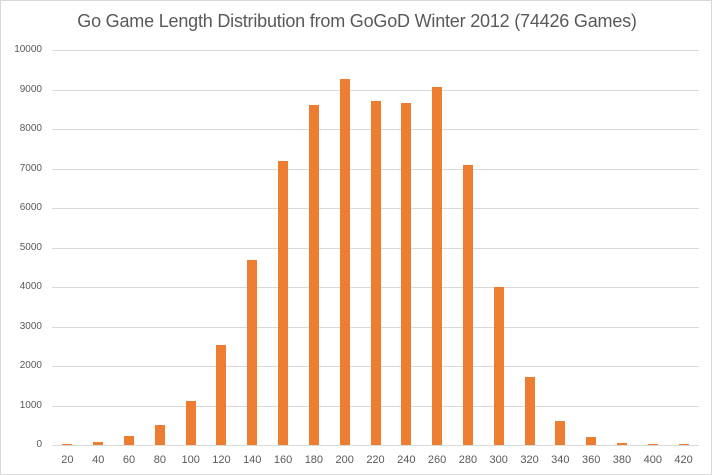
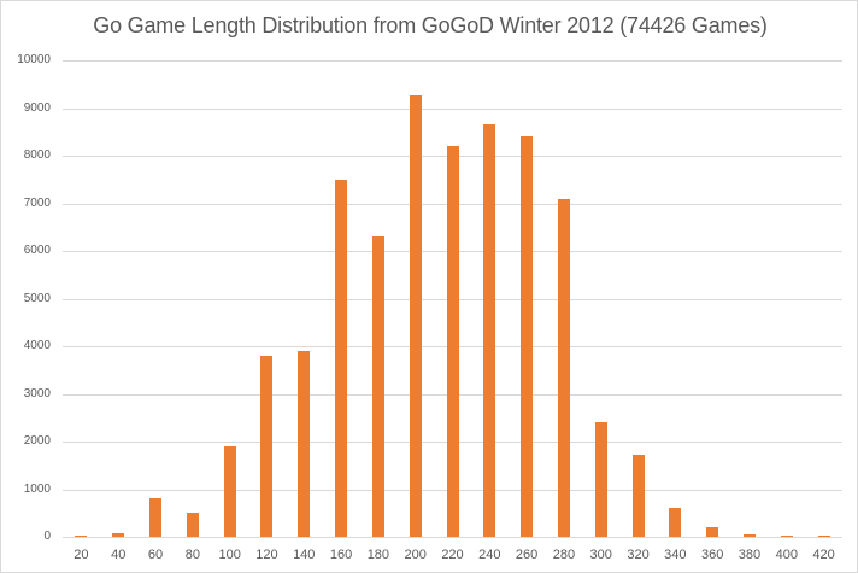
60: 200 -> 800
100: 1100 -> 1900
120: 2500 -> 3800
140: 4700 -> 3900
160: 7200 -> 7500
180: 8600 -> 6300
220: 8700 -> 8200
260: 9100 -> 8400
300: 4000 -> 2400
